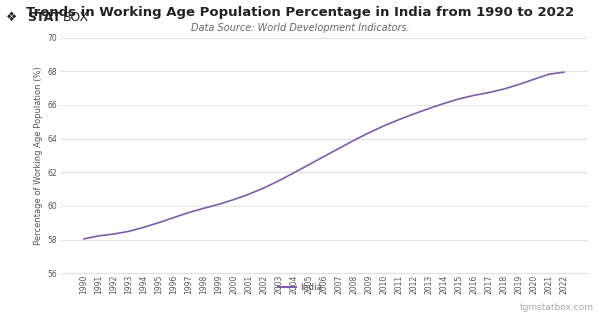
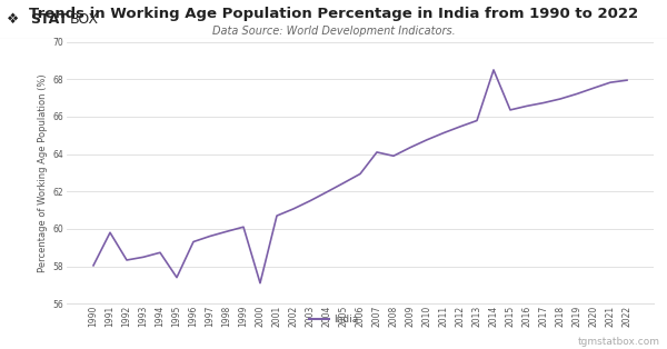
1991: 58.2 -> 59.8
1995: 59.0 -> 57.4
2000: 60.4 -> 57.1
2007: 63.4 -> 64.1
2014: 66.1 -> 68.5
